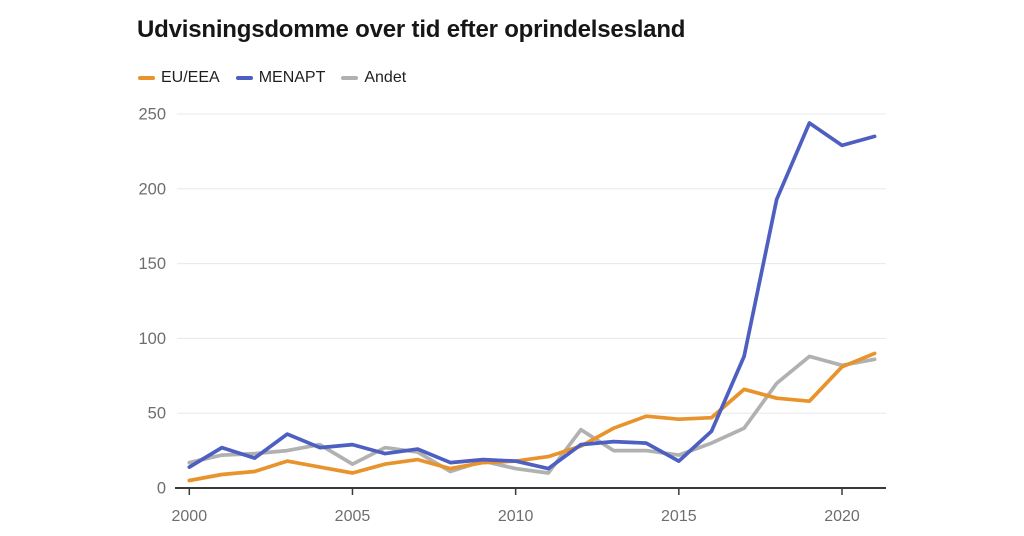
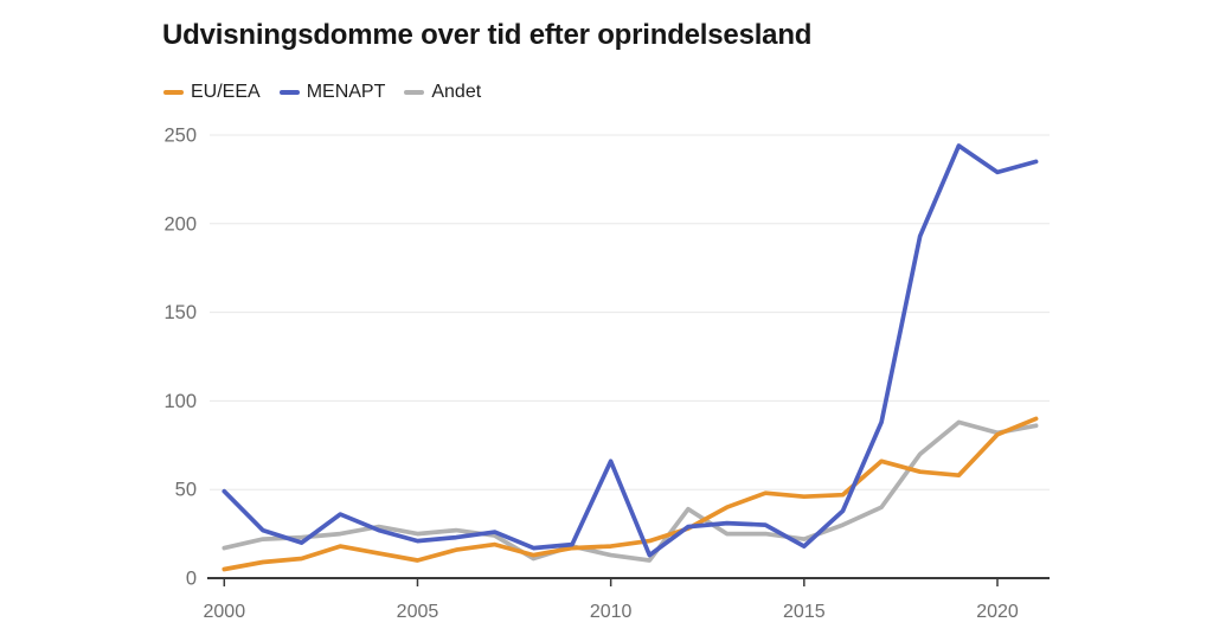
MENAPT/2000: 14 -> 49
MENAPT/2005: 29 -> 21
Andet/2005: 16 -> 25
MENAPT/2010: 18 -> 66
